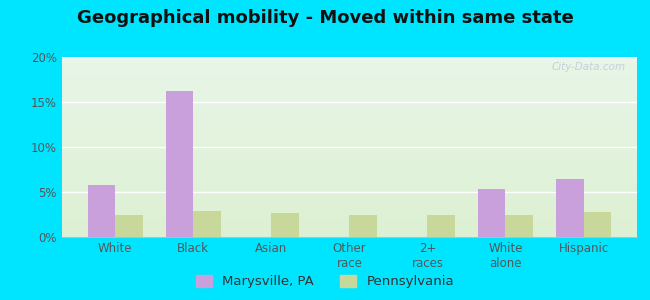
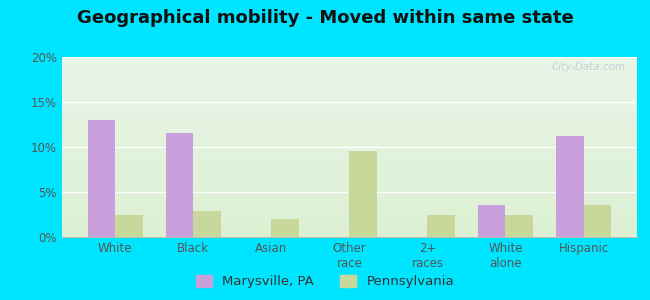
Marysville, PA/White: 5.8% -> 13.0%
Marysville, PA/Black: 16.2% -> 11.6%
Pennsylvania/Asian: 2.7% -> 2.0%
Pennsylvania/Other race: 2.4% -> 9.6%
Marysville, PA/White alone: 5.3% -> 3.6%
Marysville, PA/Hispanic: 6.4% -> 11.2%
Pennsylvania/Hispanic: 2.8% -> 3.6%
